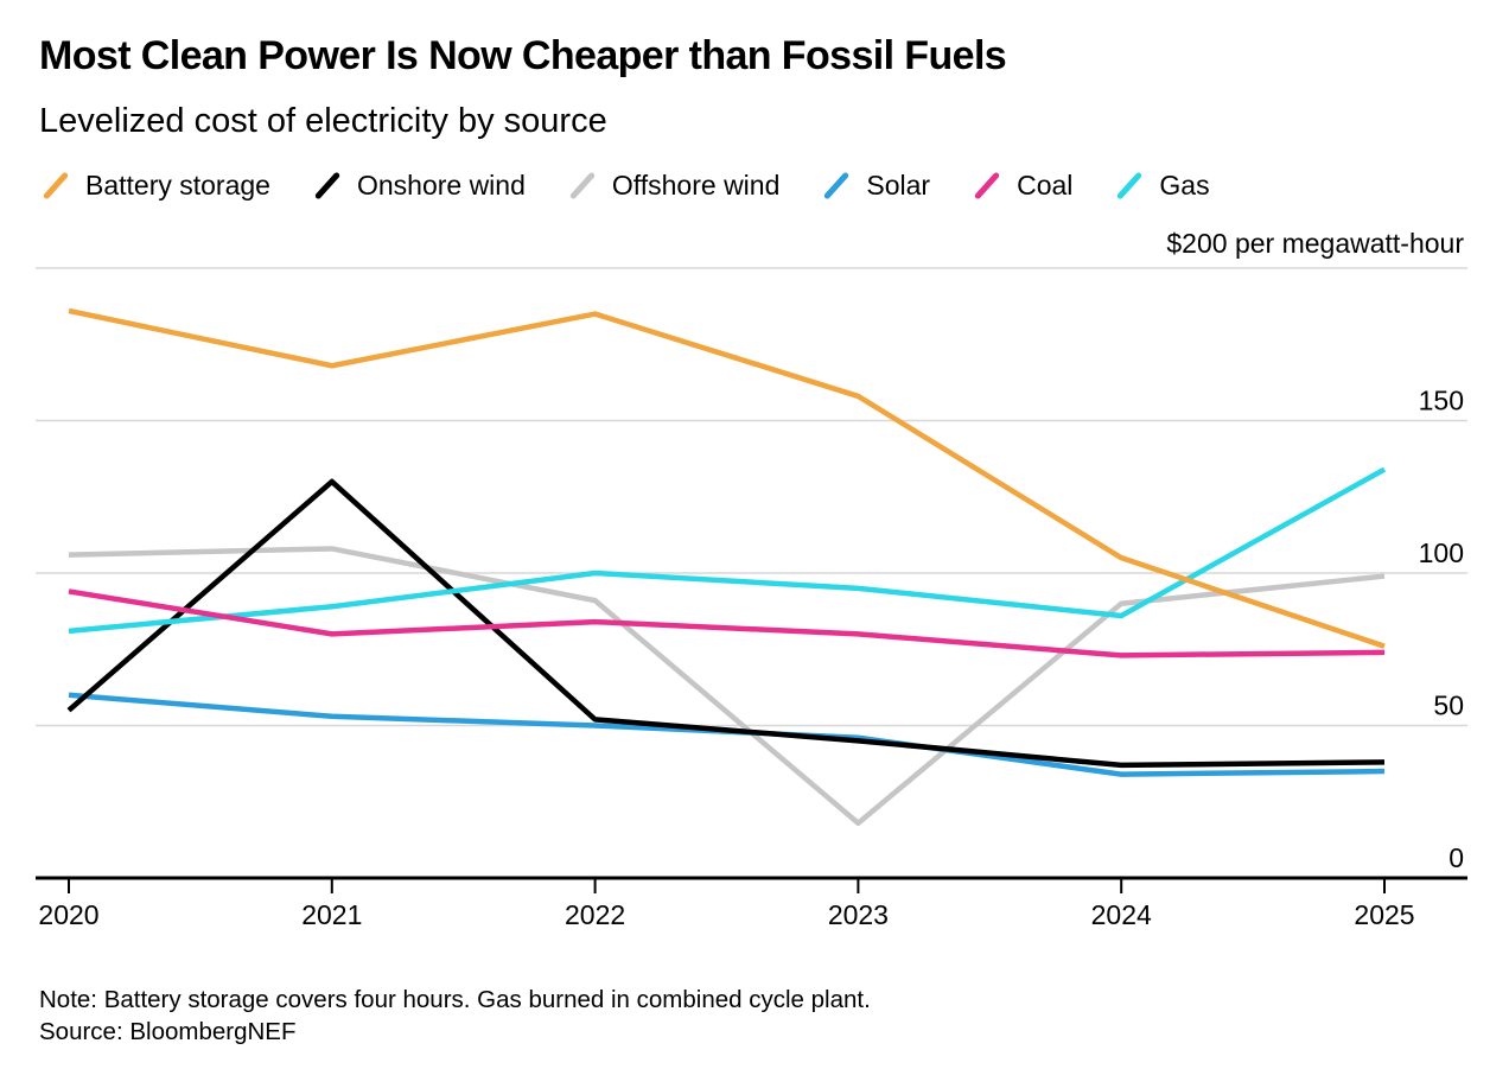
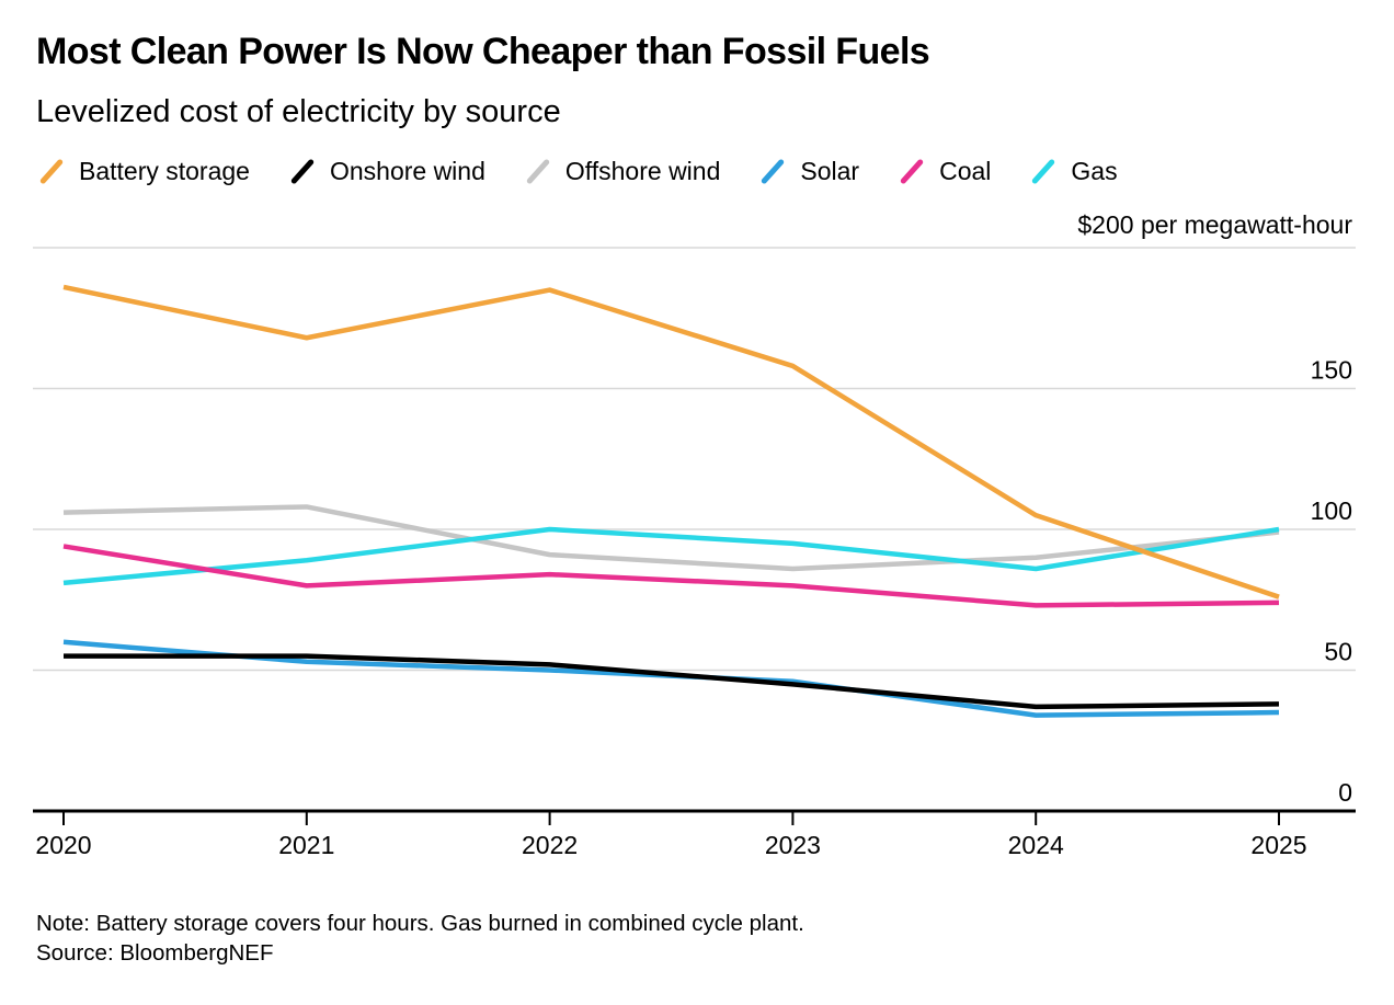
Onshore wind/2021: 130 -> 55
Offshore wind/2023: 18 -> 86
Gas/2025: 134 -> 100
